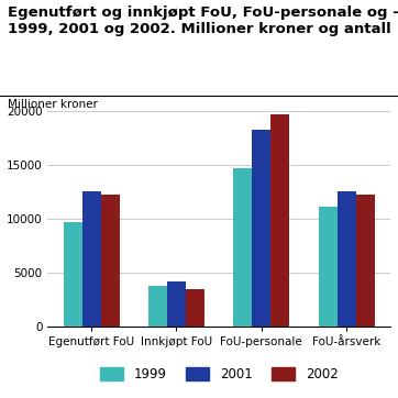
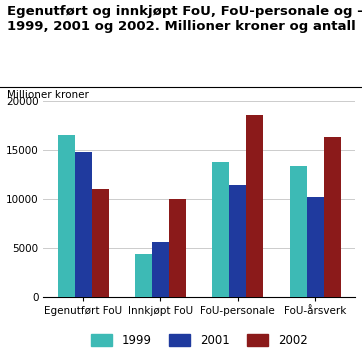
1999/Egenutført FoU: 9700 -> 16600
2001/Egenutført FoU: 12600 -> 14800
2002/Egenutført FoU: 12300 -> 11000
1999/Innkjøpt FoU: 3800 -> 4400
2001/Innkjøpt FoU: 4200 -> 5600
2002/Innkjøpt FoU: 3500 -> 10000
1999/FoU-personale: 14700 -> 13800
2001/FoU-personale: 18300 -> 11400
2002/FoU-personale: 19700 -> 18600
1999/FoU-årsverk: 11100 -> 13400
2001/FoU-årsverk: 12600 -> 10200
2002/FoU-årsverk: 12300 -> 16400
